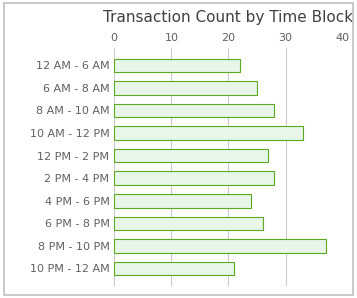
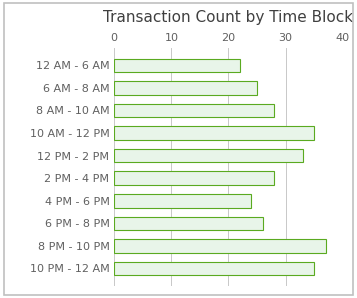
10 AM - 12 PM: 33 -> 35
12 PM - 2 PM: 27 -> 33
10 PM - 12 AM: 21 -> 35
